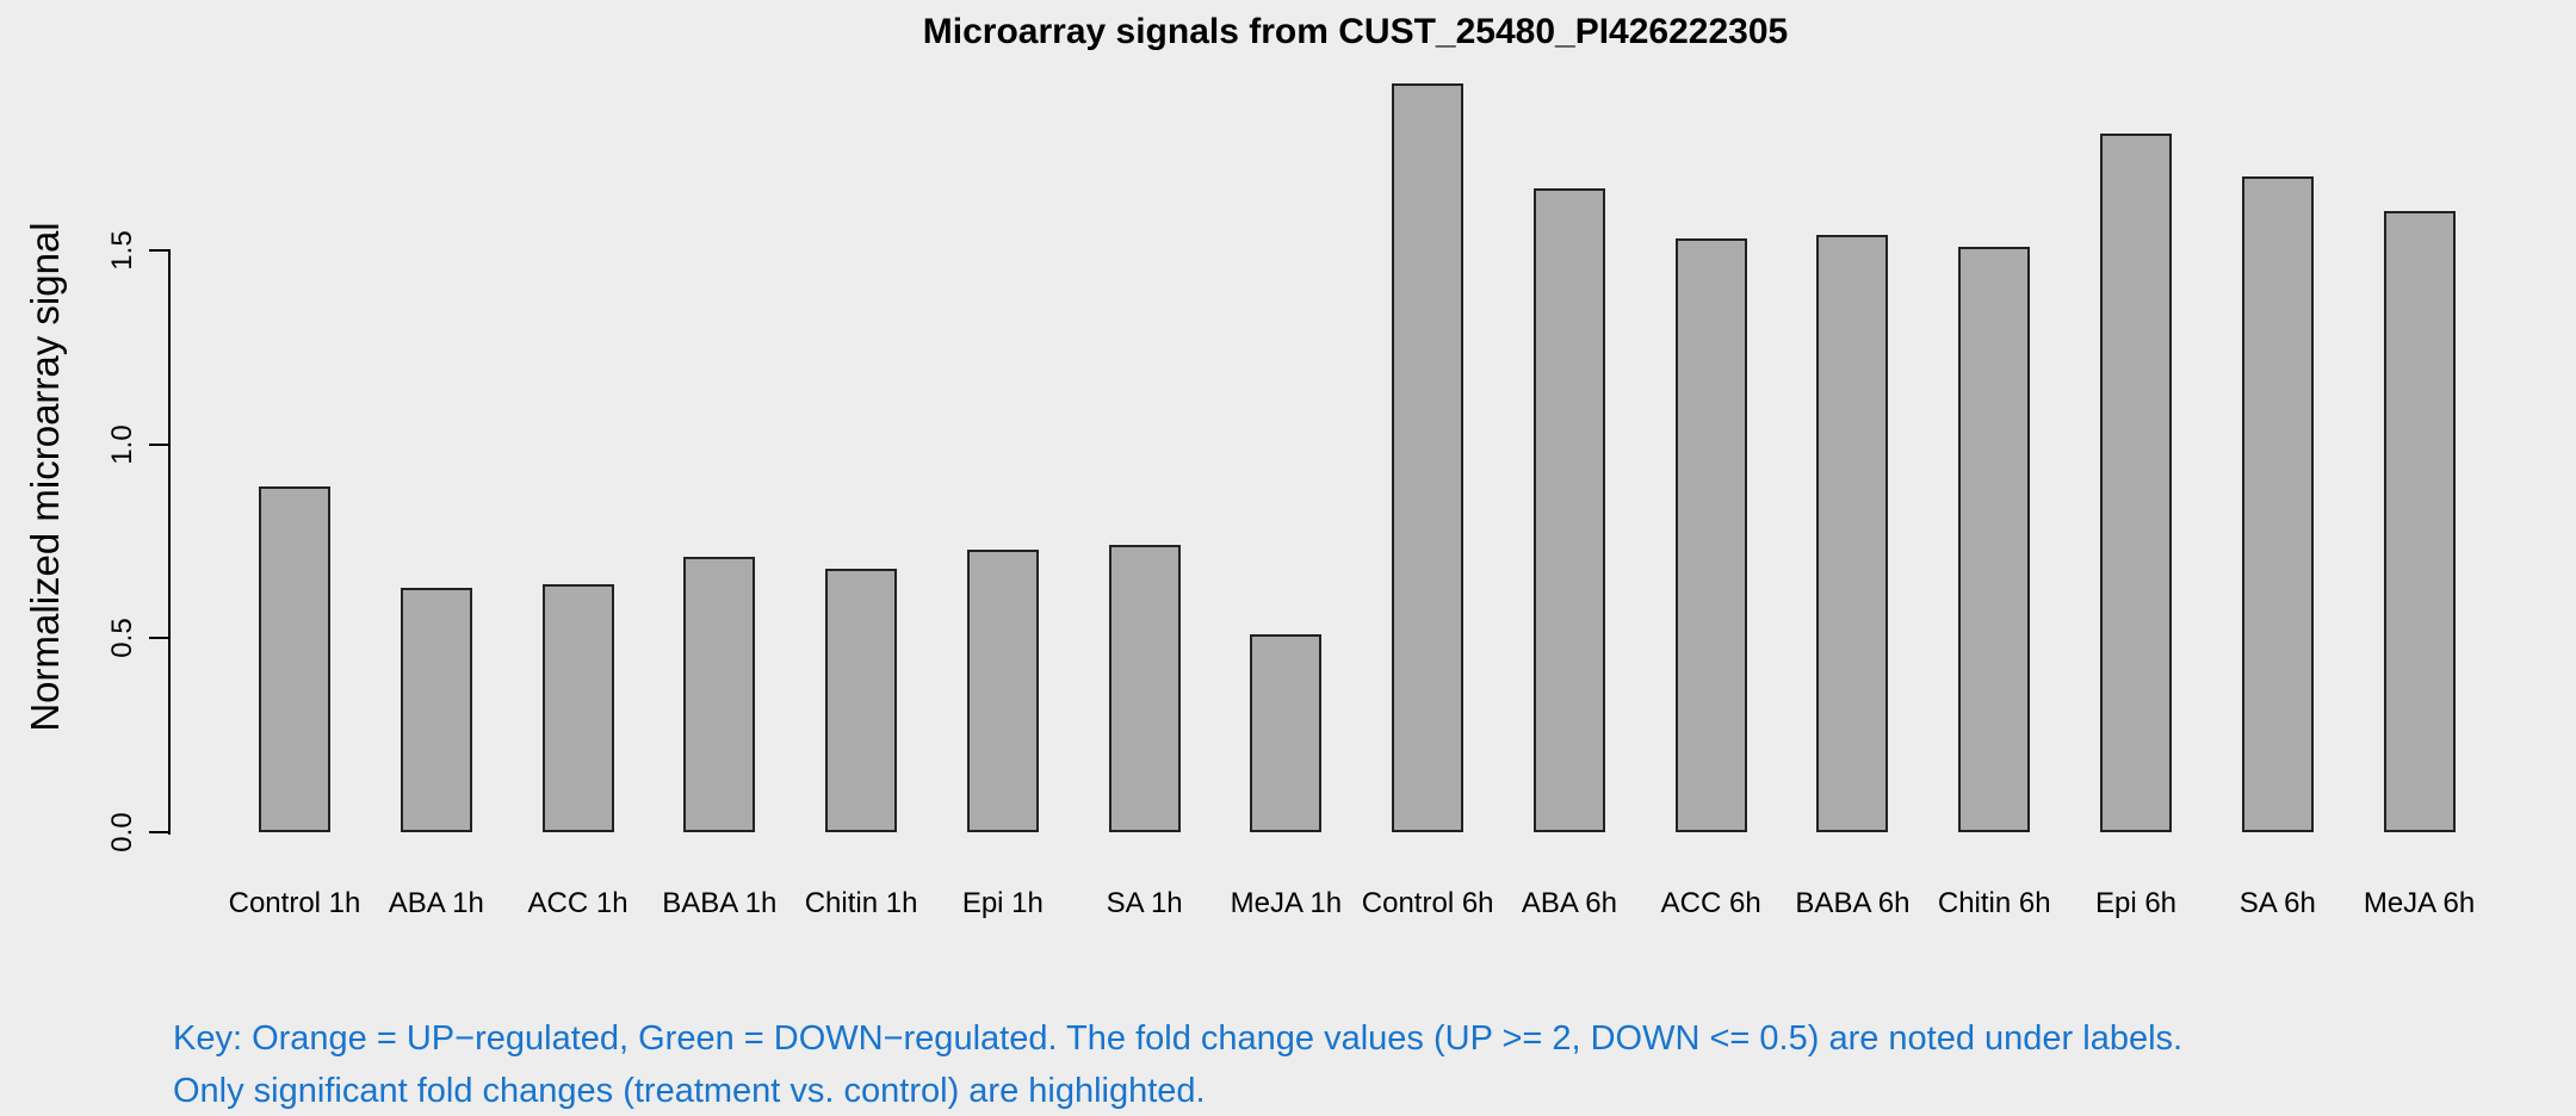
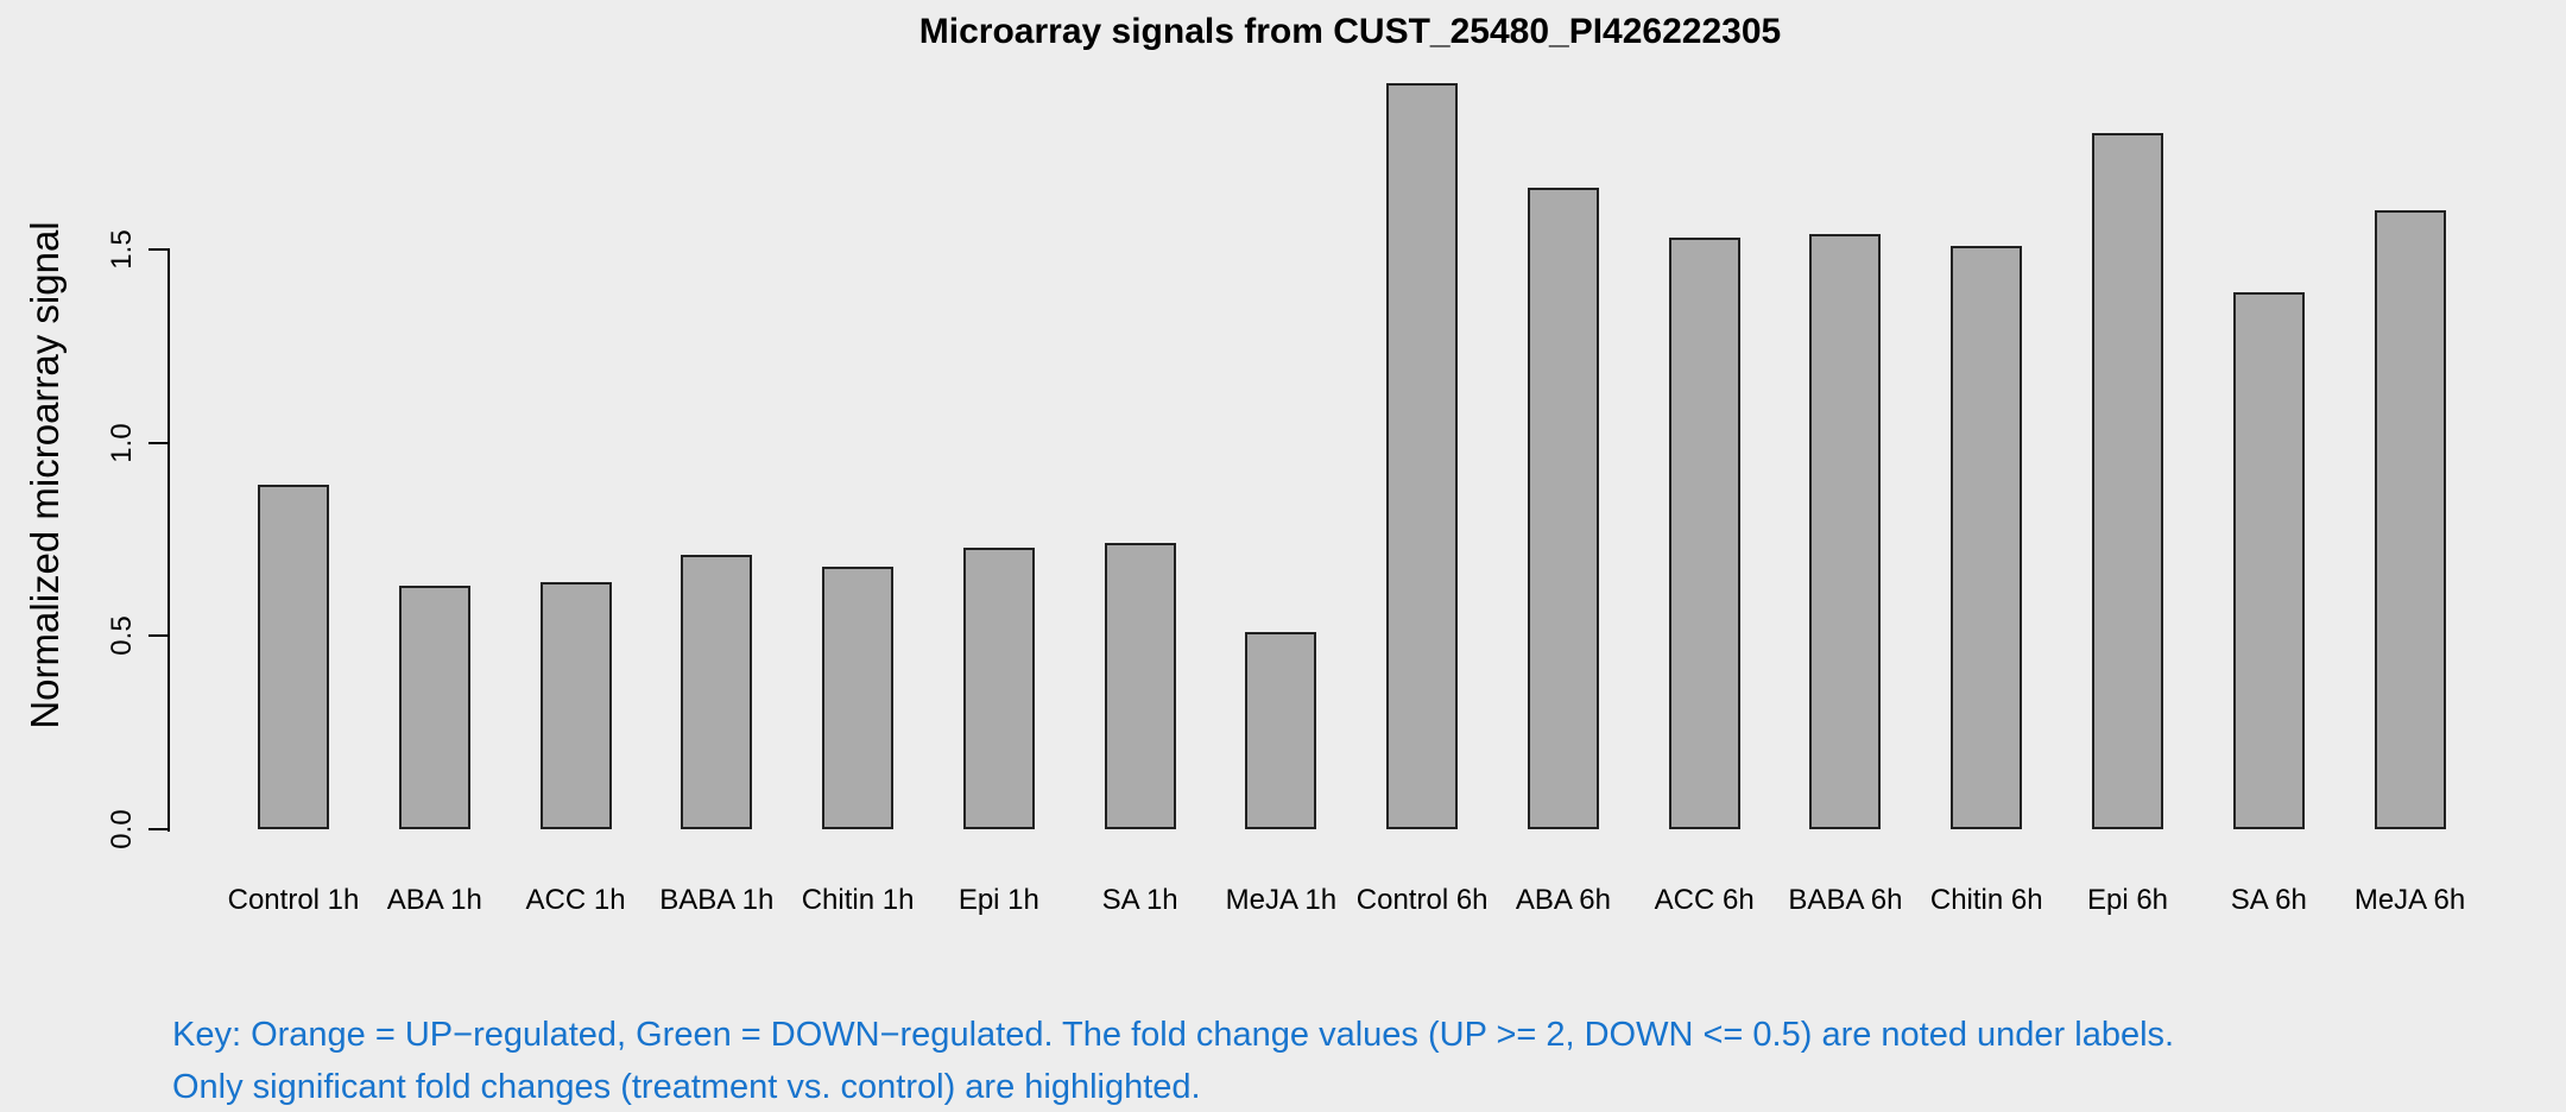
SA 6h: 1.69 -> 1.39
